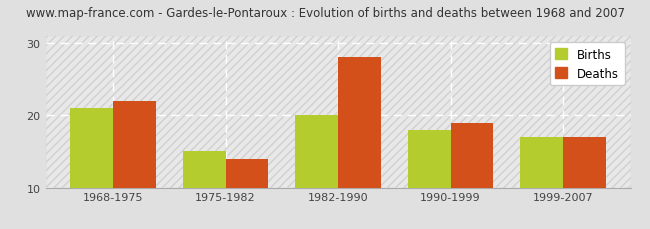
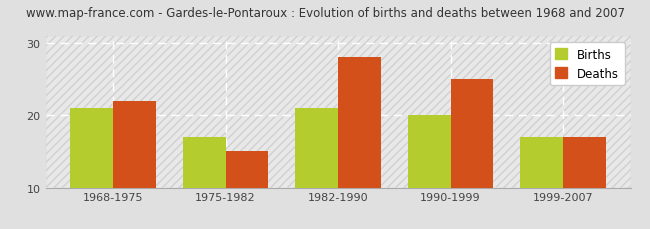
Births/1975-1982: 15 -> 17
Deaths/1975-1982: 14 -> 15
Births/1982-1990: 20 -> 21
Births/1990-1999: 18 -> 20
Deaths/1990-1999: 19 -> 25
